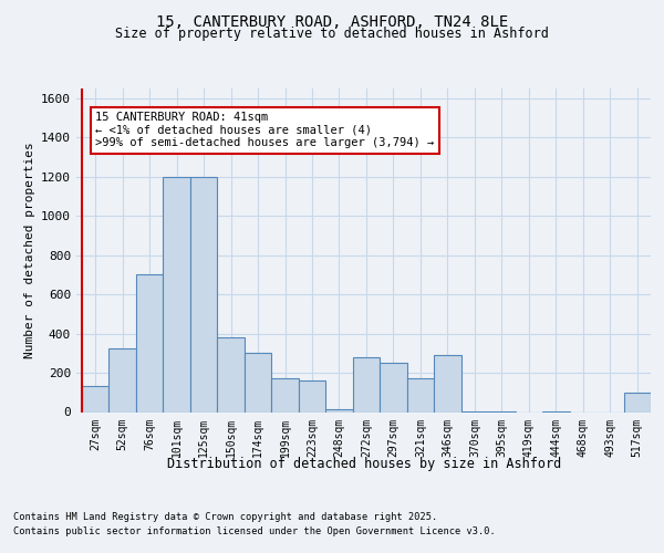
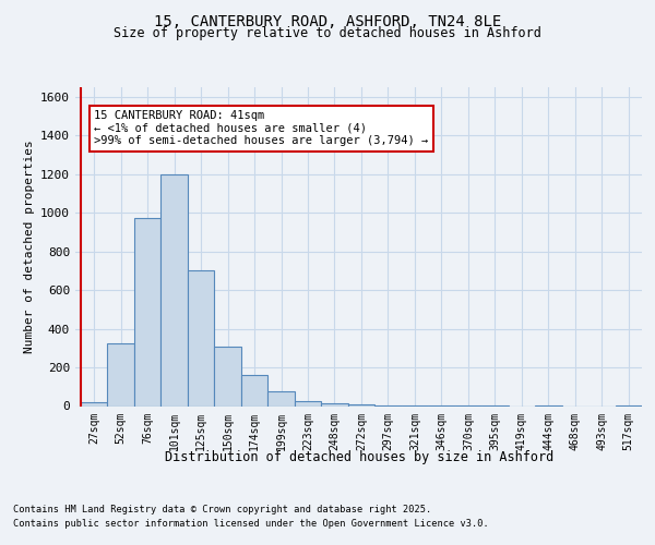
27sqm: 130 -> 20
76sqm: 700 -> 980
125sqm: 1200 -> 700
150sqm: 380 -> 300
174sqm: 300 -> 160
199sqm: 170 -> 80
223sqm: 160 -> 20
272sqm: 280 -> 10
297sqm: 250 -> 0
321sqm: 170 -> 0
346sqm: 290 -> 0
517sqm: 100 -> 0
